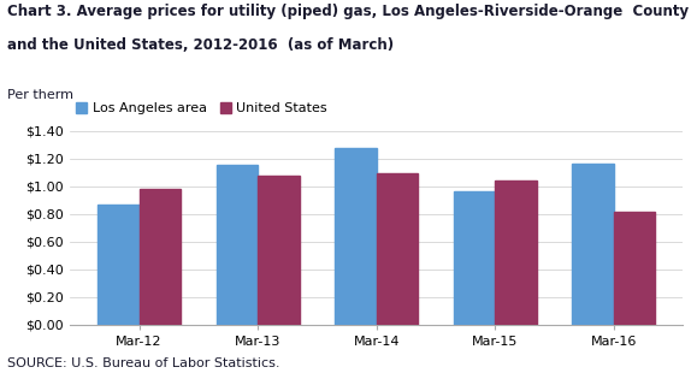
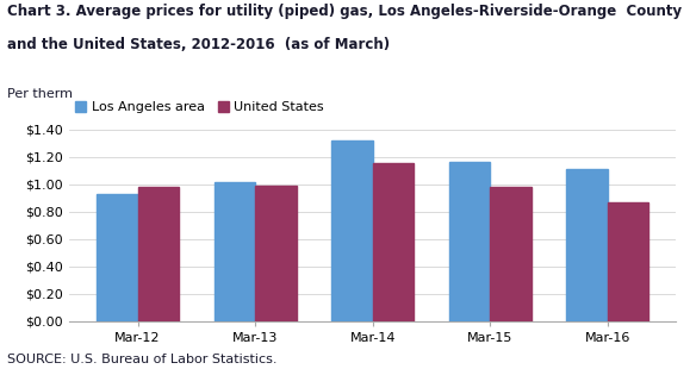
Los Angeles area/Mar-12: $0.87 -> $0.93
Los Angeles area/Mar-13: $1.15 -> $1.01
United States/Mar-13: $1.07 -> $0.99
Los Angeles area/Mar-14: $1.27 -> $1.32
United States/Mar-14: $1.09 -> $1.15
Los Angeles area/Mar-15: $0.96 -> $1.16
United States/Mar-15: $1.04 -> $0.98
Los Angeles area/Mar-16: $1.16 -> $1.11
United States/Mar-16: $0.81 -> $0.87
